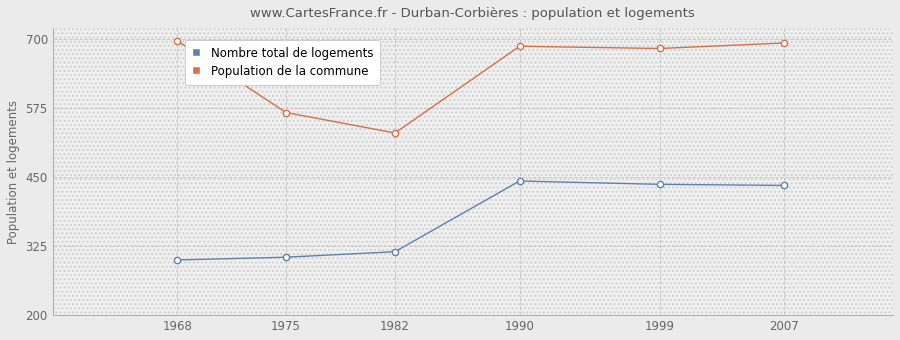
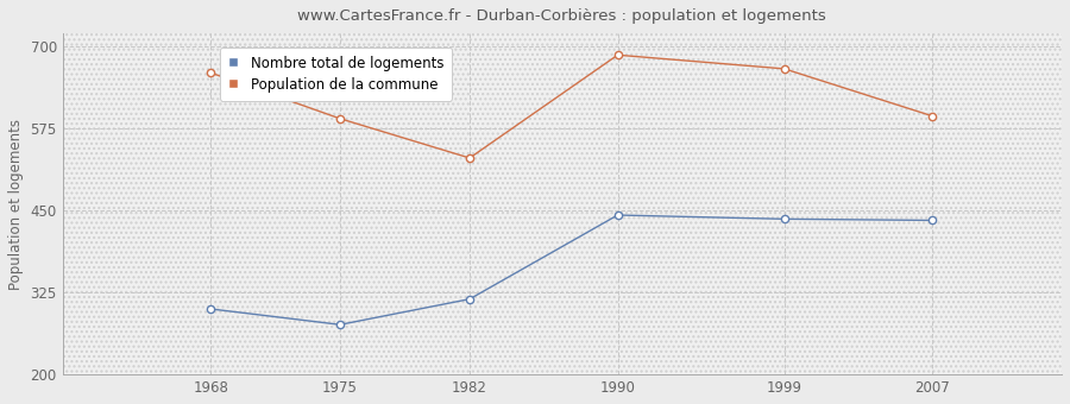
Population de la commune/1968: 697 -> 660
Nombre total de logements/1975: 305 -> 276
Population de la commune/1975: 567 -> 590
Population de la commune/1999: 683 -> 666
Population de la commune/2007: 693 -> 594
